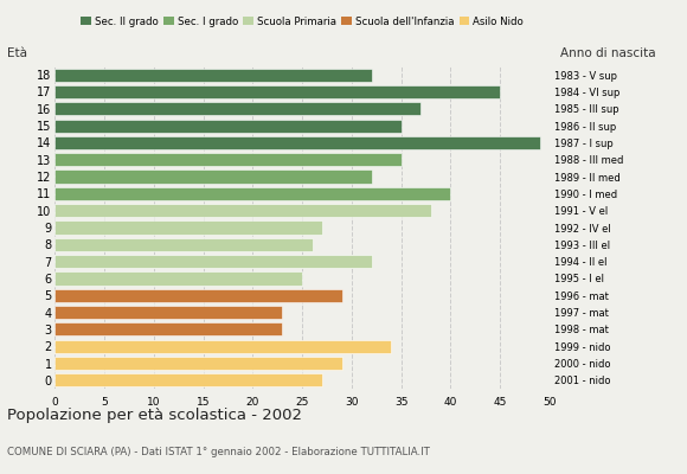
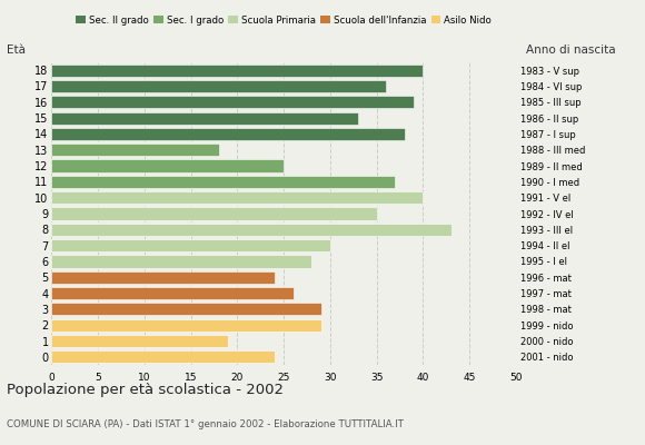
18: 32 -> 40
17: 45 -> 36
16: 37 -> 39
15: 35 -> 33
14: 49 -> 38
13: 35 -> 18
12: 32 -> 25
11: 40 -> 37
10: 38 -> 40
9: 27 -> 35
8: 26 -> 43
7: 32 -> 30
6: 25 -> 28
5: 29 -> 24
4: 23 -> 26
3: 23 -> 29
2: 34 -> 29
1: 29 -> 19
0: 27 -> 24
